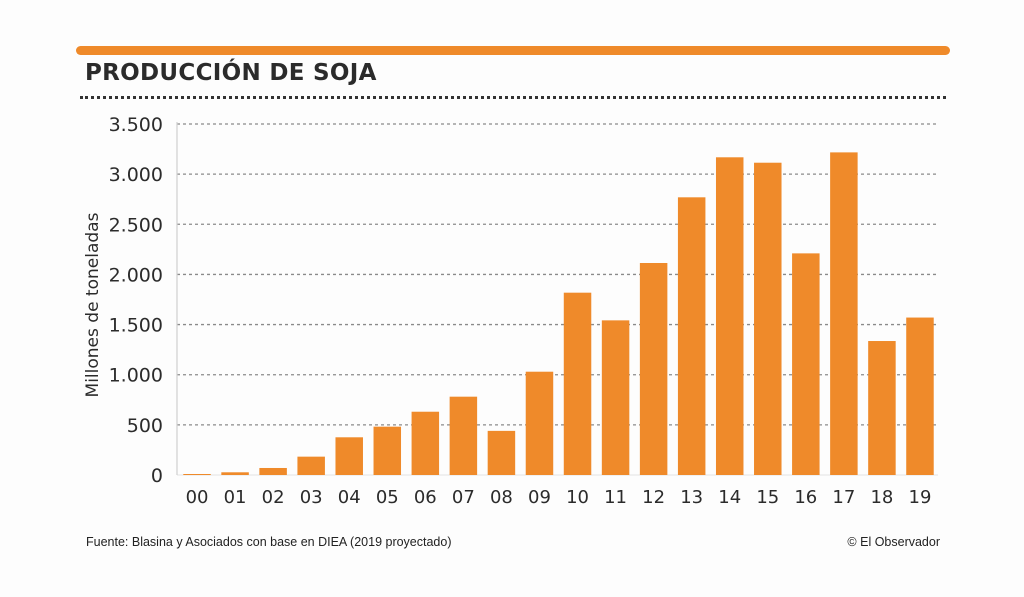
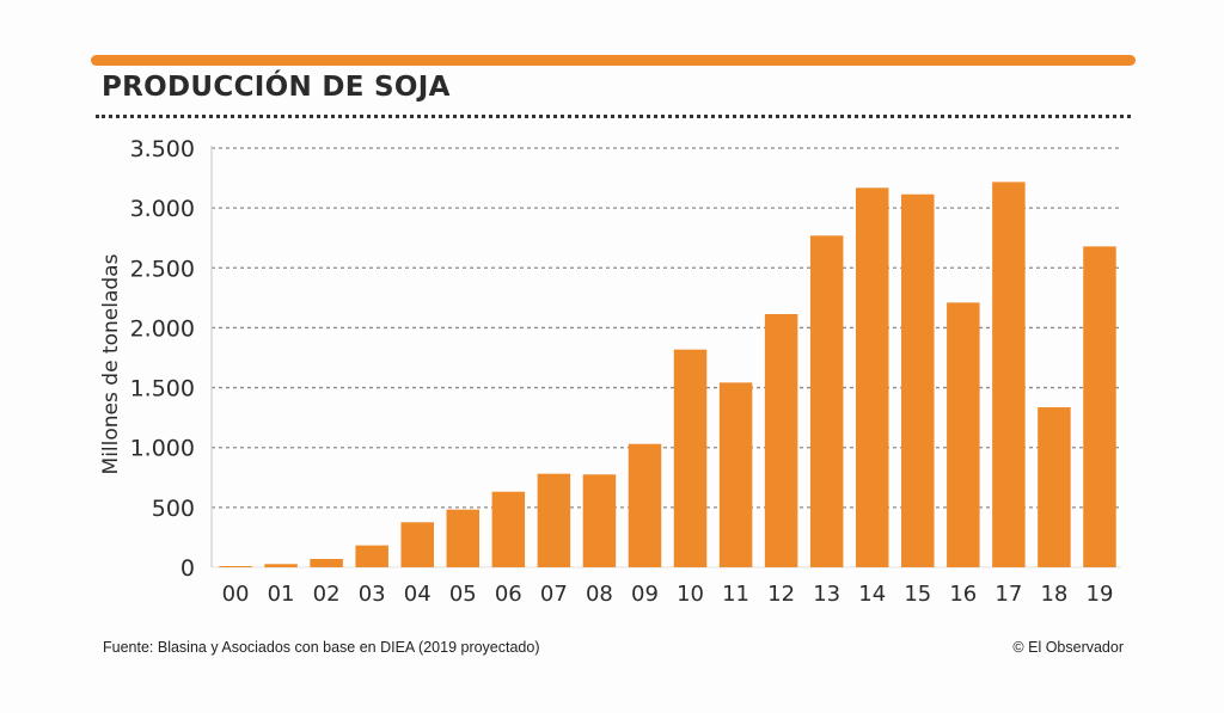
08: 440 -> 780
19: 1570 -> 2680
